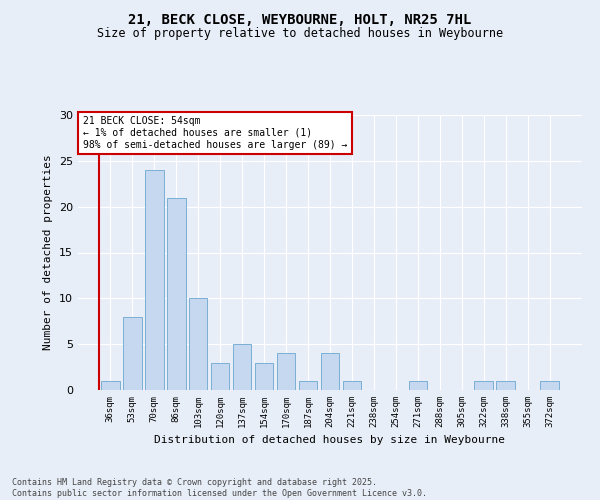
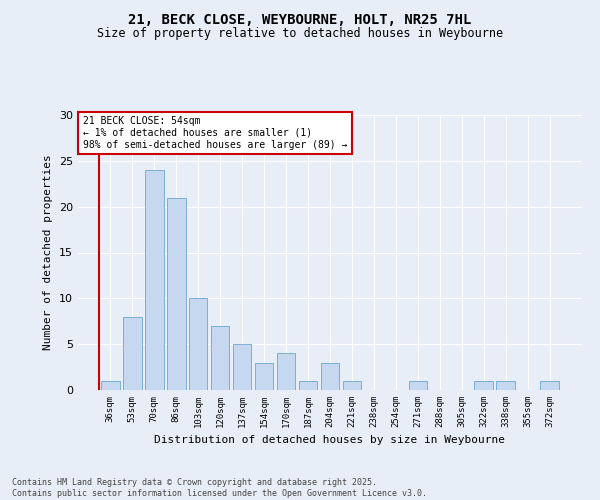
120sqm: 3 -> 7
204sqm: 4 -> 3
